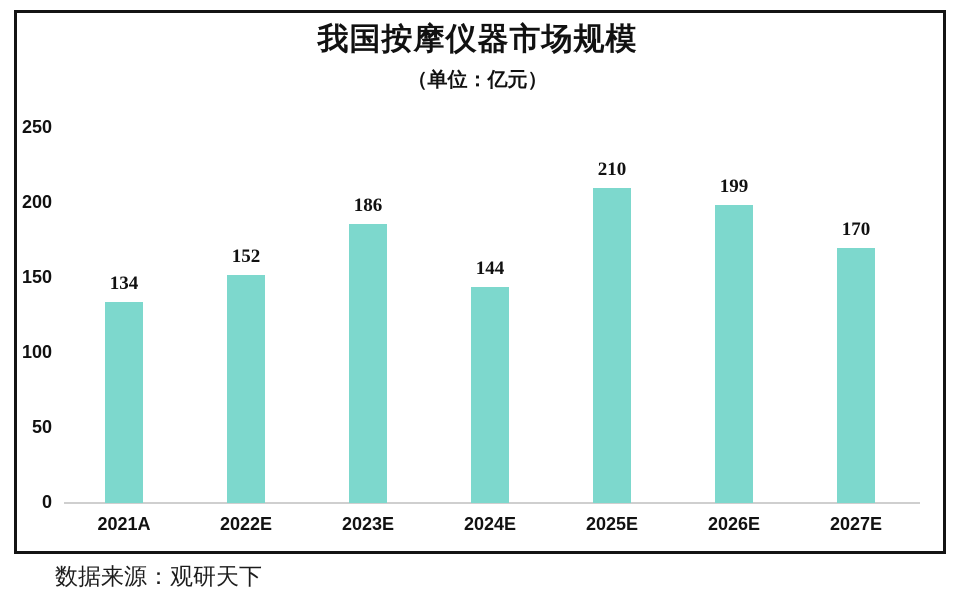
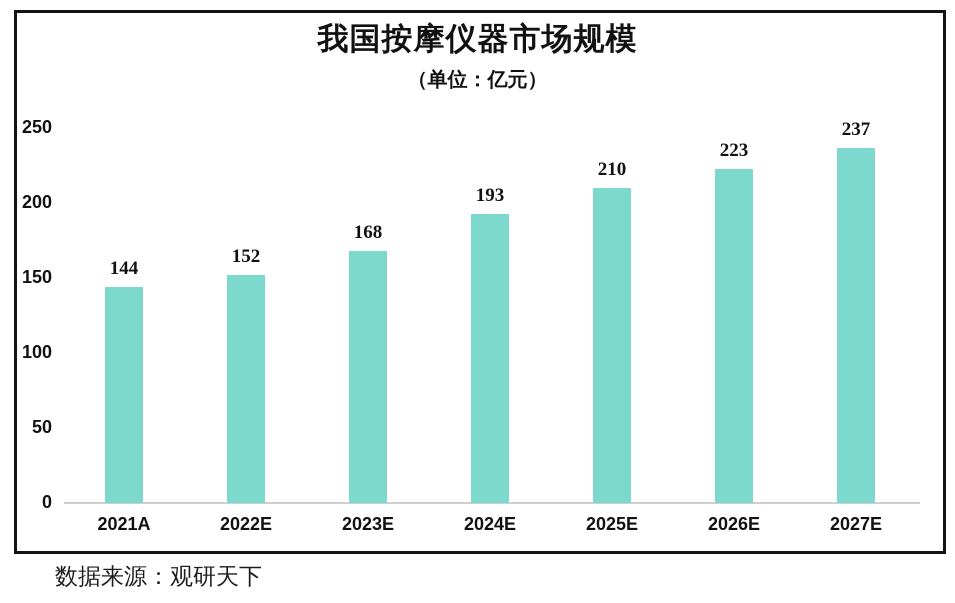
2021A: 134 -> 144
2023E: 186 -> 168
2024E: 144 -> 193
2026E: 199 -> 223
2027E: 170 -> 237
